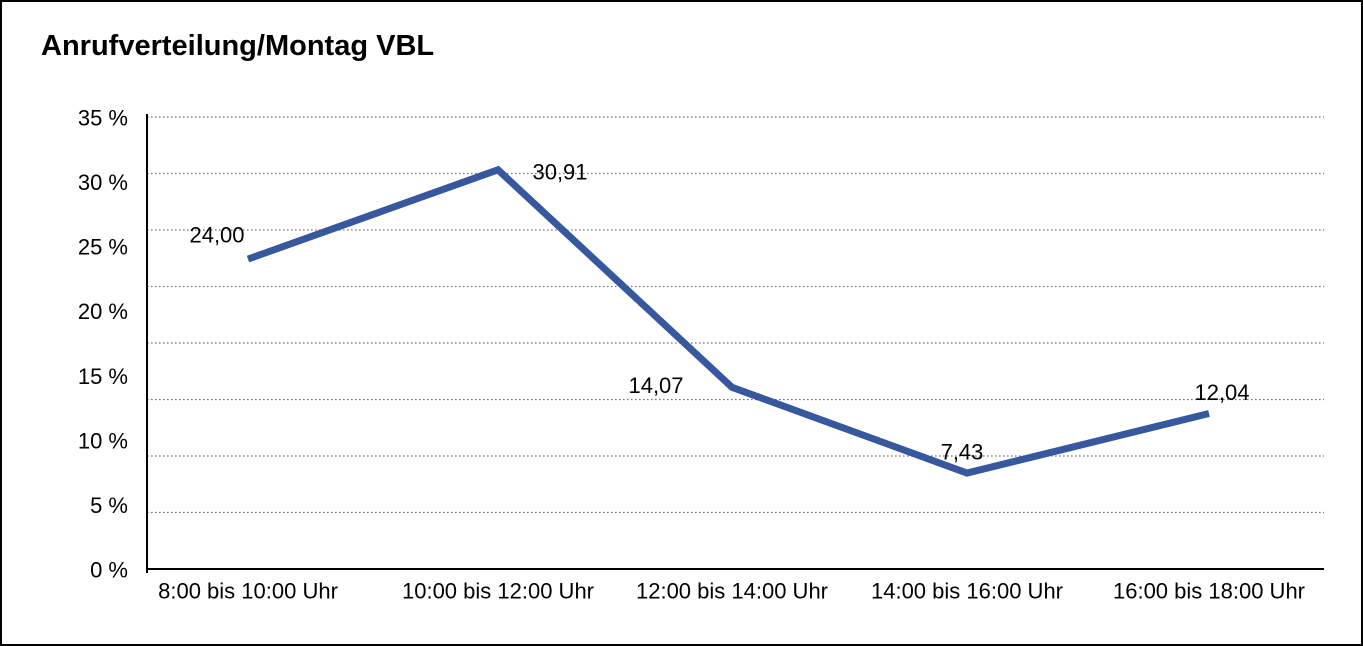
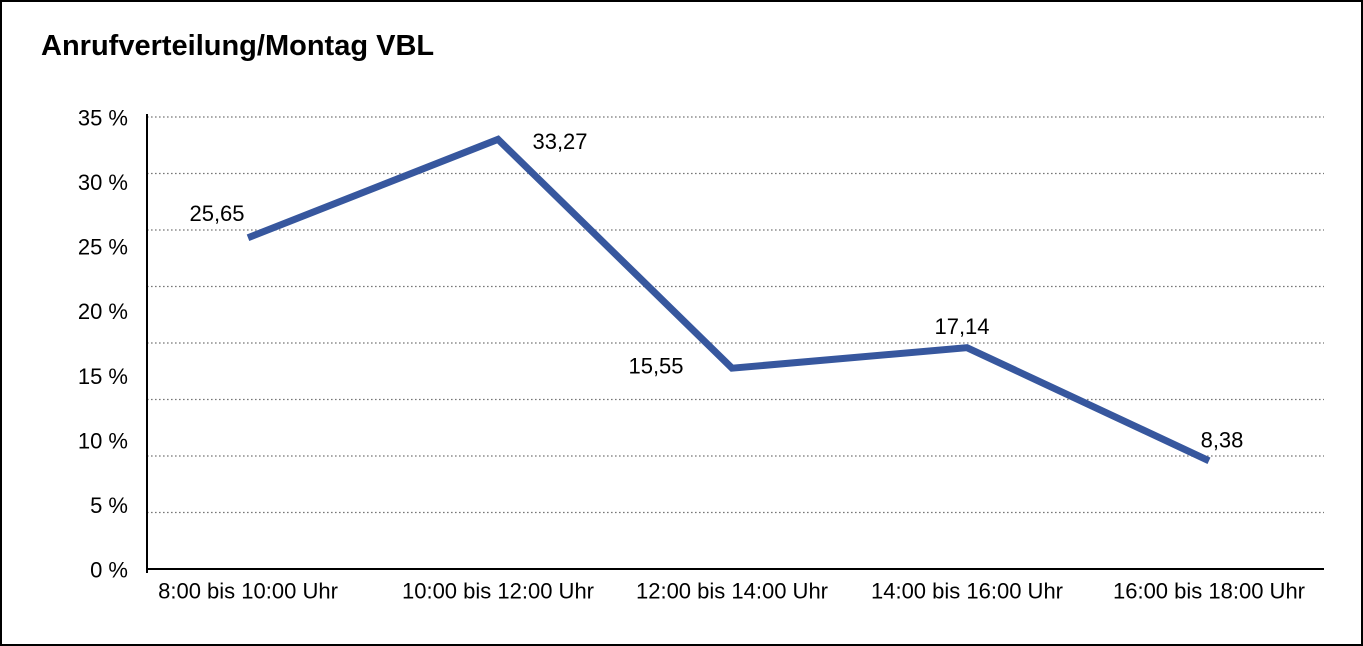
8:00 bis 10:00 Uhr: 24,00 -> 25,65
10:00 bis 12:00 Uhr: 30,91 -> 33,27
12:00 bis 14:00 Uhr: 14,07 -> 15,55
14:00 bis 16:00 Uhr: 7,43 -> 17,14
16:00 bis 18:00 Uhr: 12,04 -> 8,38
